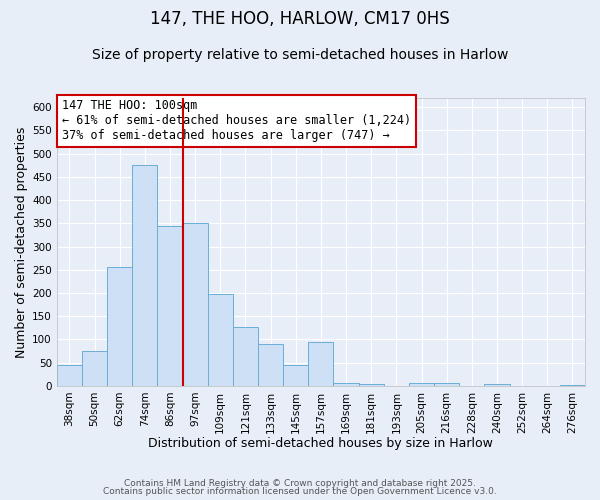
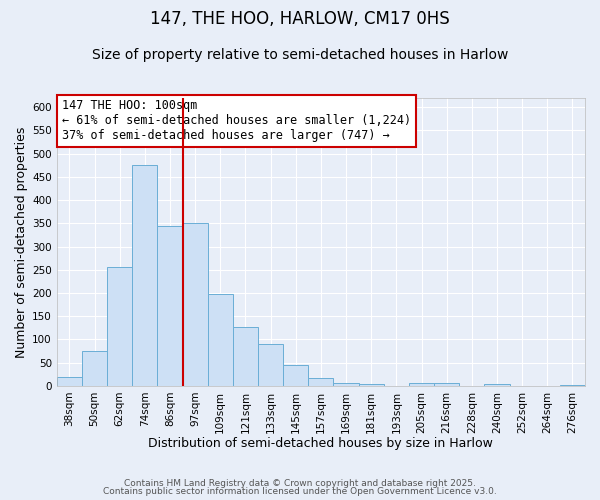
38sqm: 45 -> 20
157sqm: 95 -> 17
